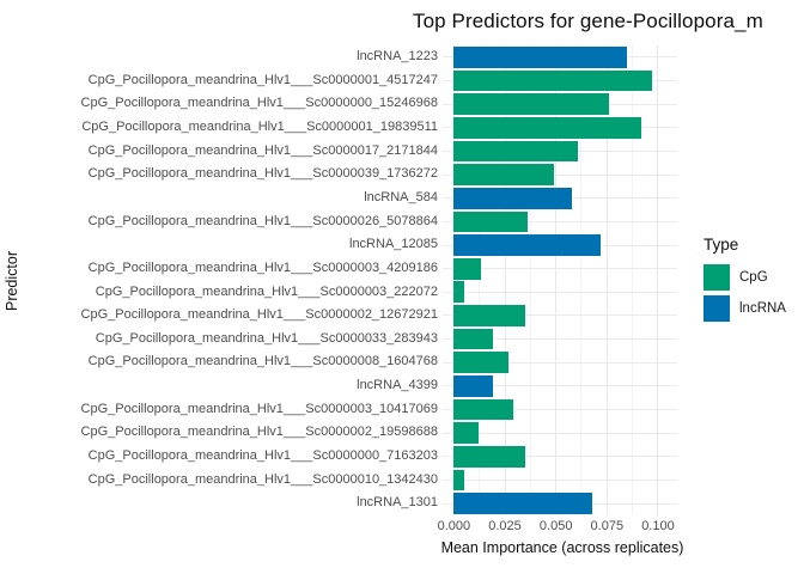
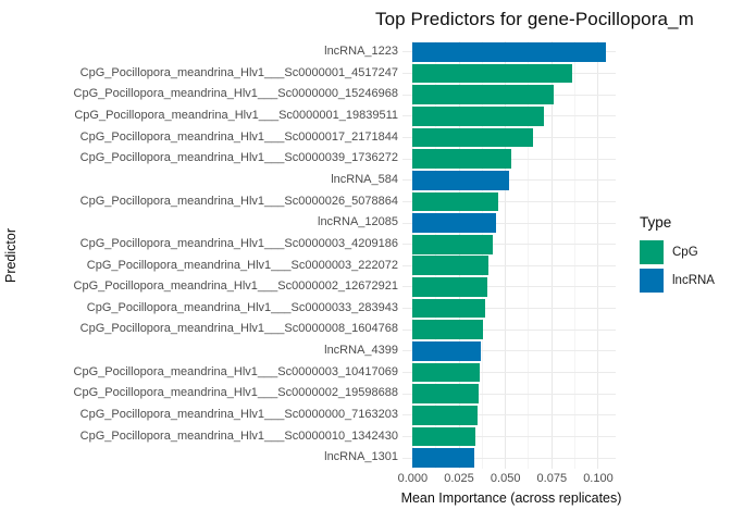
lncRNA_1223: 0.085 -> 0.104
CpG_Pocillopora_meandrina_Hlv1___Sc0000001_4517247: 0.097 -> 0.086
CpG_Pocillopora_meandrina_Hlv1___Sc0000001_19839511: 0.092 -> 0.071
CpG_Pocillopora_meandrina_Hlv1___Sc0000017_2171844: 0.061 -> 0.065
CpG_Pocillopora_meandrina_Hlv1___Sc0000039_1736272: 0.049 -> 0.053
lncRNA_584: 0.058 -> 0.052
CpG_Pocillopora_meandrina_Hlv1___Sc0000026_5078864: 0.036 -> 0.046
lncRNA_12085: 0.072 -> 0.045
CpG_Pocillopora_meandrina_Hlv1___Sc0000003_4209186: 0.013 -> 0.043
CpG_Pocillopora_meandrina_Hlv1___Sc0000003_222072: 0.005 -> 0.041
CpG_Pocillopora_meandrina_Hlv1___Sc0000002_12672921: 0.035 -> 0.040
CpG_Pocillopora_meandrina_Hlv1___Sc0000033_283943: 0.019 -> 0.039
CpG_Pocillopora_meandrina_Hlv1___Sc0000008_1604768: 0.027 -> 0.038
lncRNA_4399: 0.019 -> 0.037
CpG_Pocillopora_meandrina_Hlv1___Sc0000003_10417069: 0.029 -> 0.036
CpG_Pocillopora_meandrina_Hlv1___Sc0000002_19598688: 0.012 -> 0.035
CpG_Pocillopora_meandrina_Hlv1___Sc0000010_1342430: 0.005 -> 0.034
lncRNA_1301: 0.068 -> 0.033
